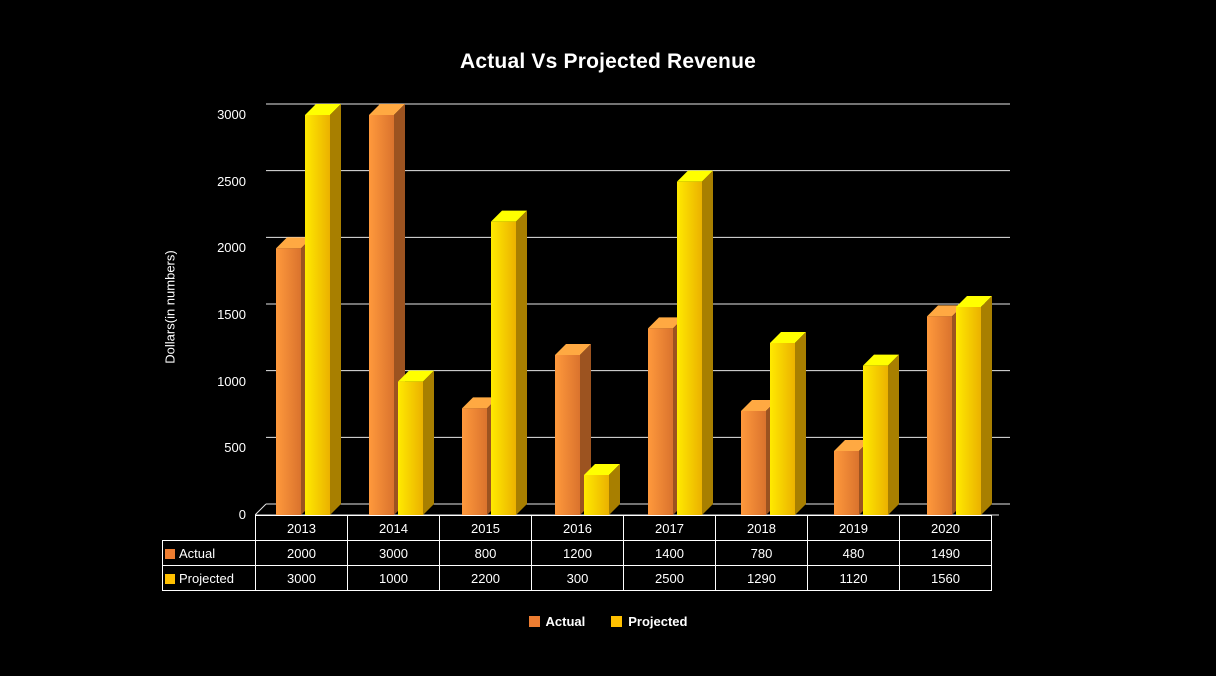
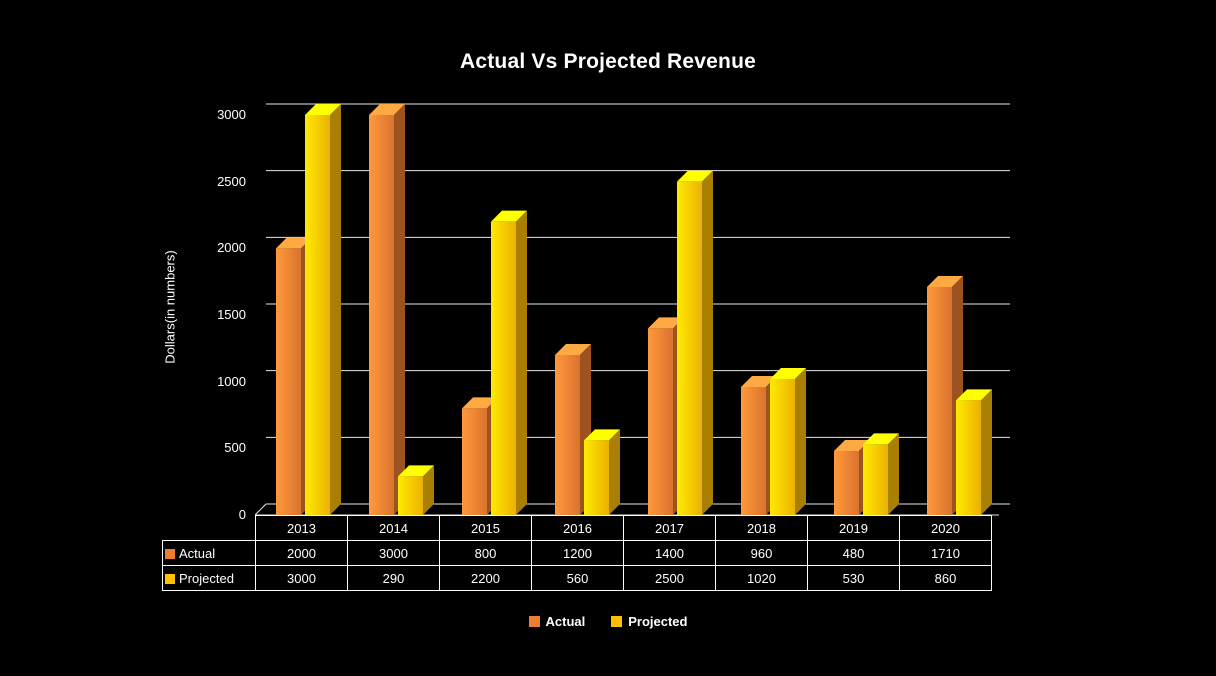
Projected/2014: 1000 -> 290
Projected/2016: 300 -> 560
Actual/2018: 780 -> 960
Projected/2018: 1290 -> 1020
Projected/2019: 1120 -> 530
Actual/2020: 1490 -> 1710
Projected/2020: 1560 -> 860
